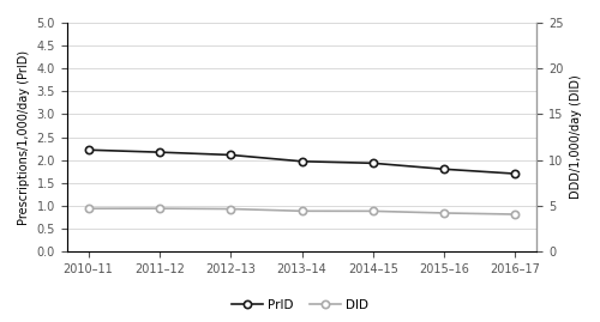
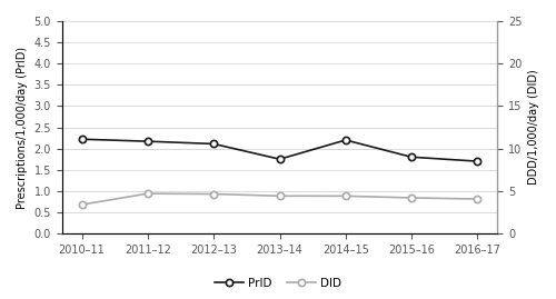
DID/2010–11: 4.7 -> 3.4
PrID/2013–14: 1.97 -> 1.75
PrID/2014–15: 1.93 -> 2.20
